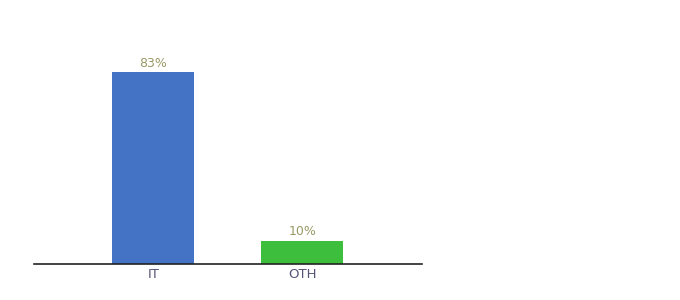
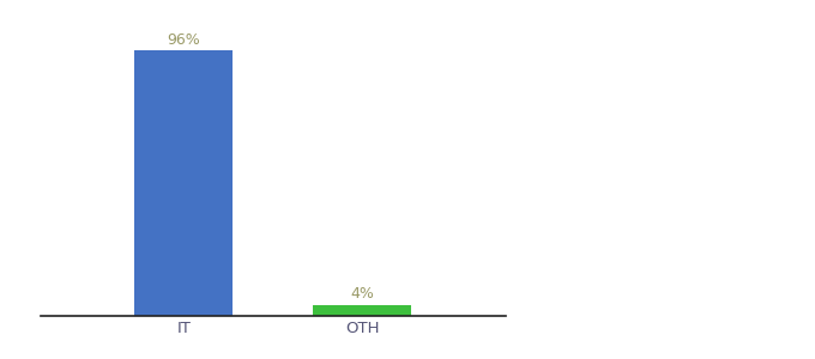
IT: 83% -> 96%
OTH: 10% -> 4%
